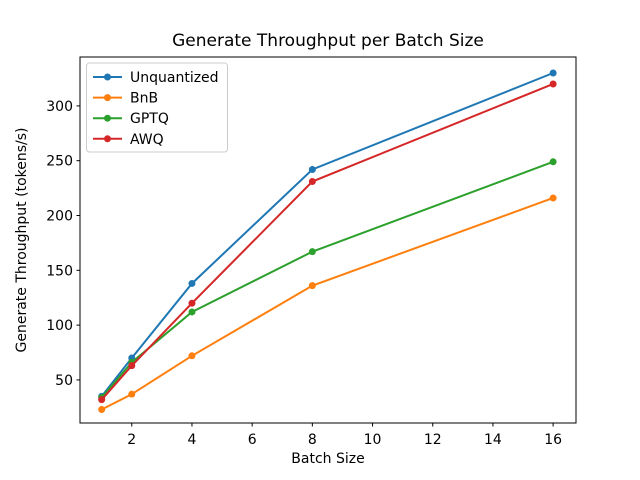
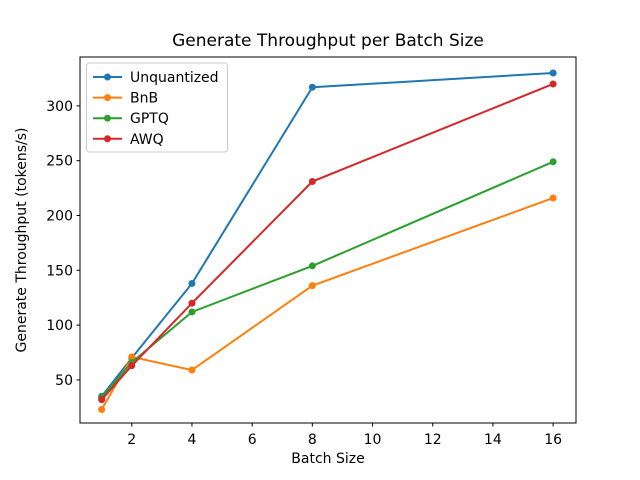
BnB/2: 37 -> 71
BnB/4: 72 -> 59
Unquantized/8: 242 -> 317
GPTQ/8: 167 -> 154
